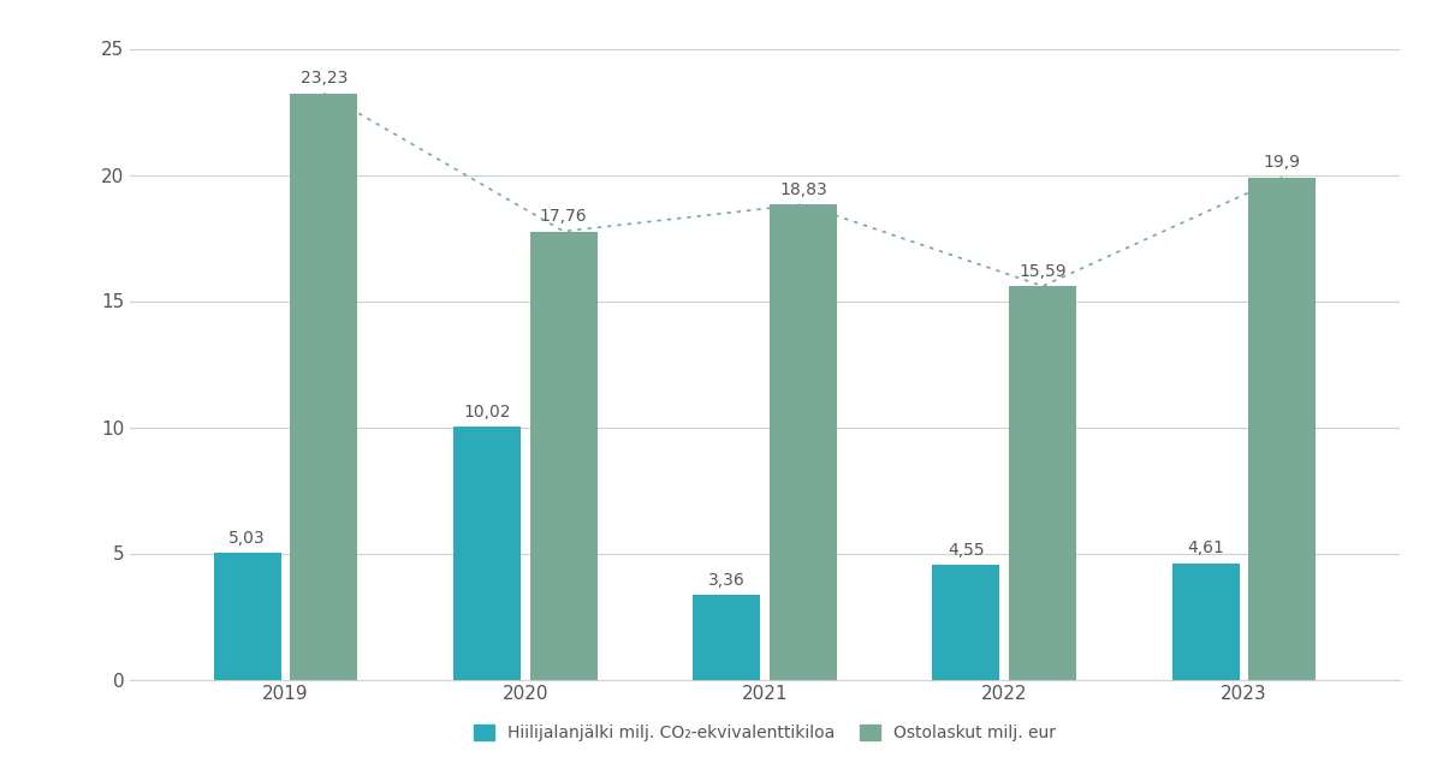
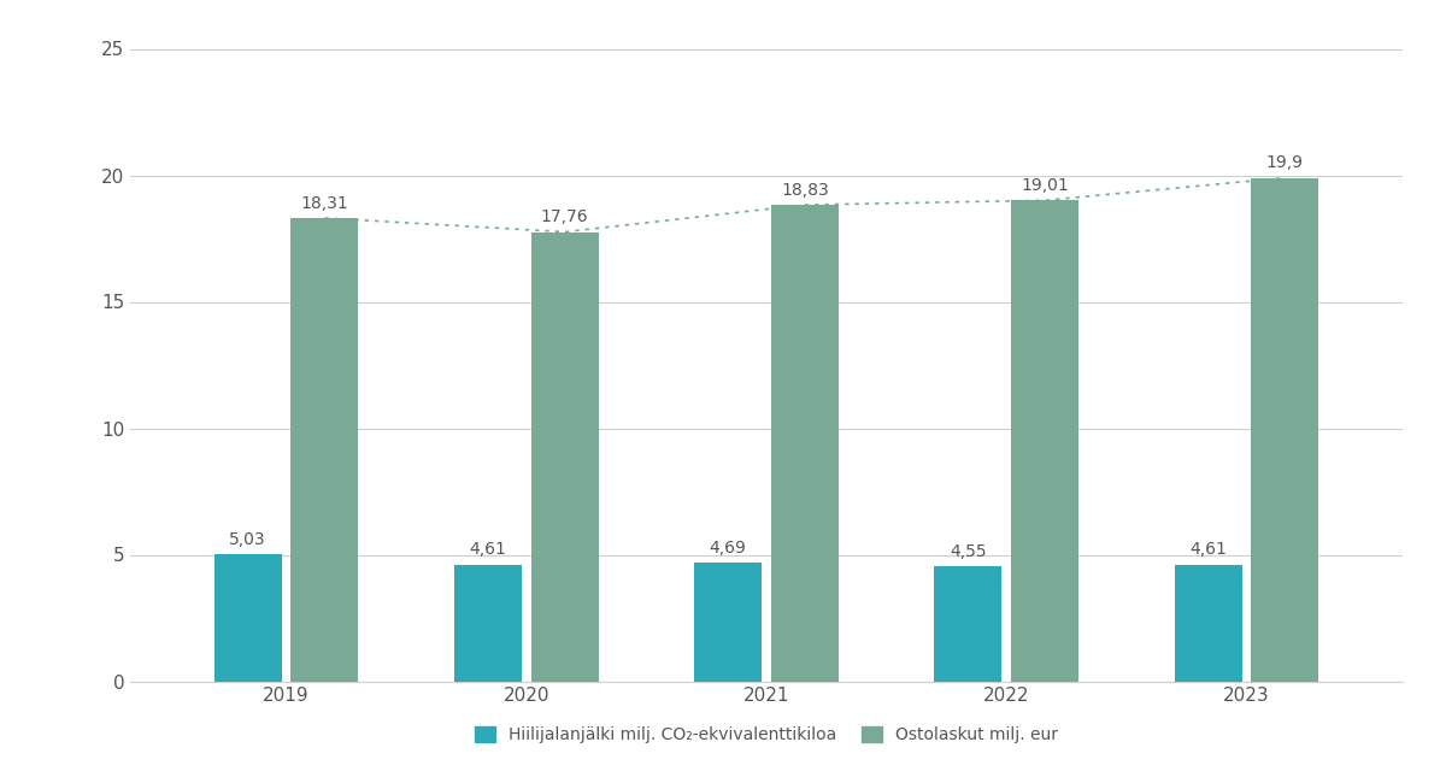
Ostolaskut milj. eur/2019: 23,23 -> 18,31
Hiilijalanjälki milj. CO₂-ekvivalenttikiloa/2020: 10,02 -> 4,61
Hiilijalanjälki milj. CO₂-ekvivalenttikiloa/2021: 3,36 -> 4,69
Ostolaskut milj. eur/2022: 15,59 -> 19,01
